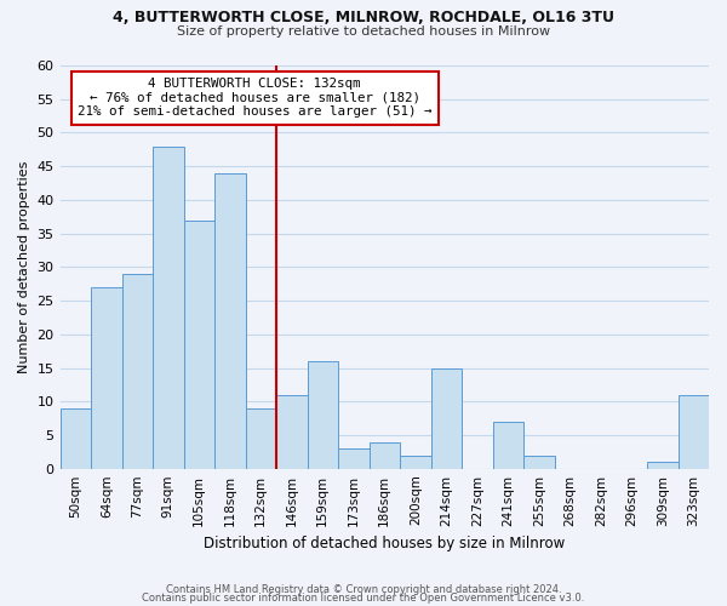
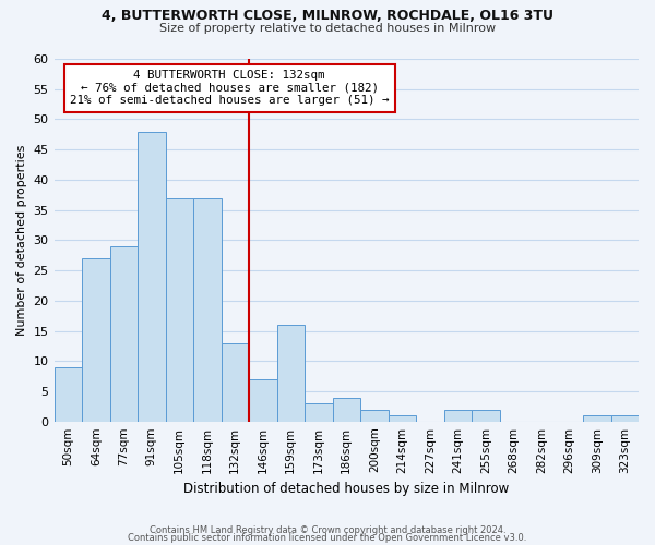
118sqm: 44 -> 37
132sqm: 9 -> 13
146sqm: 11 -> 7
214sqm: 15 -> 1
241sqm: 7 -> 2
323sqm: 11 -> 1
